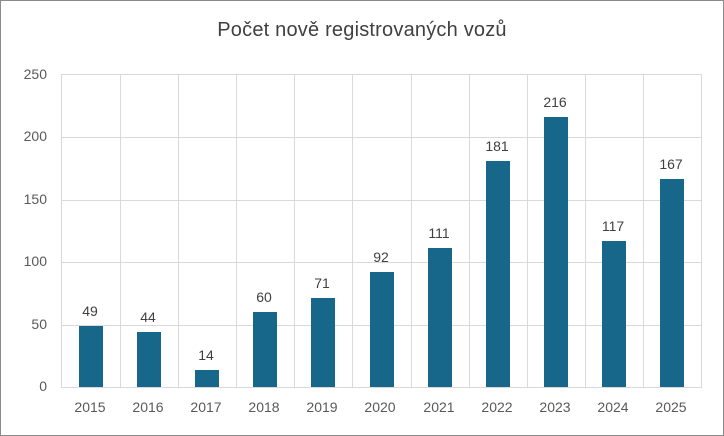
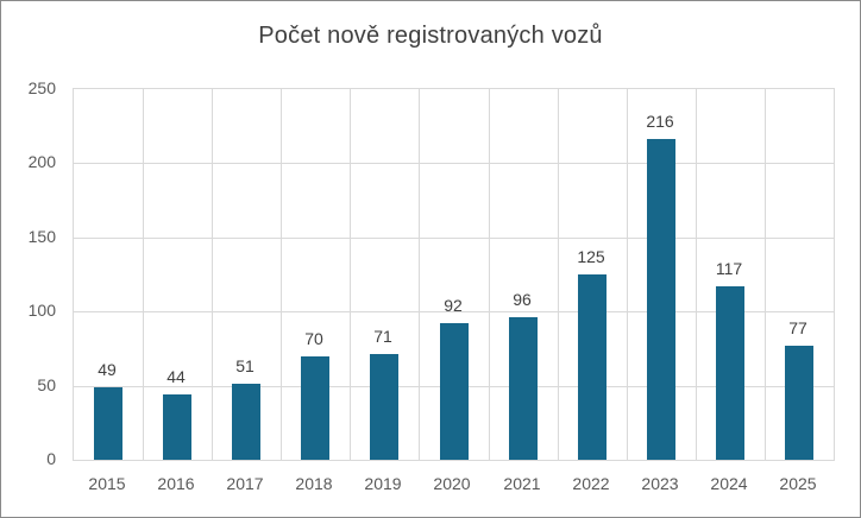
2017: 14 -> 51
2018: 60 -> 70
2021: 111 -> 96
2022: 181 -> 125
2025: 167 -> 77
